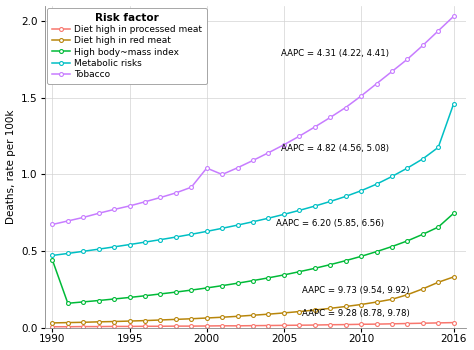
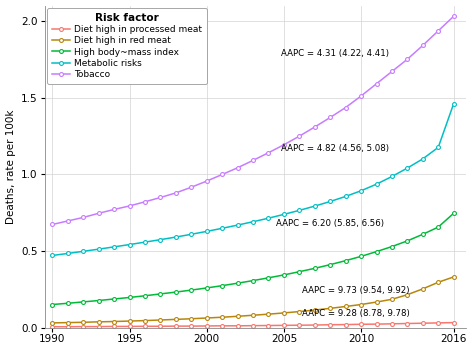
High body~mass index/1990: 0.44 -> 0.15
Tobacco/2000: 1.04 -> 0.95
